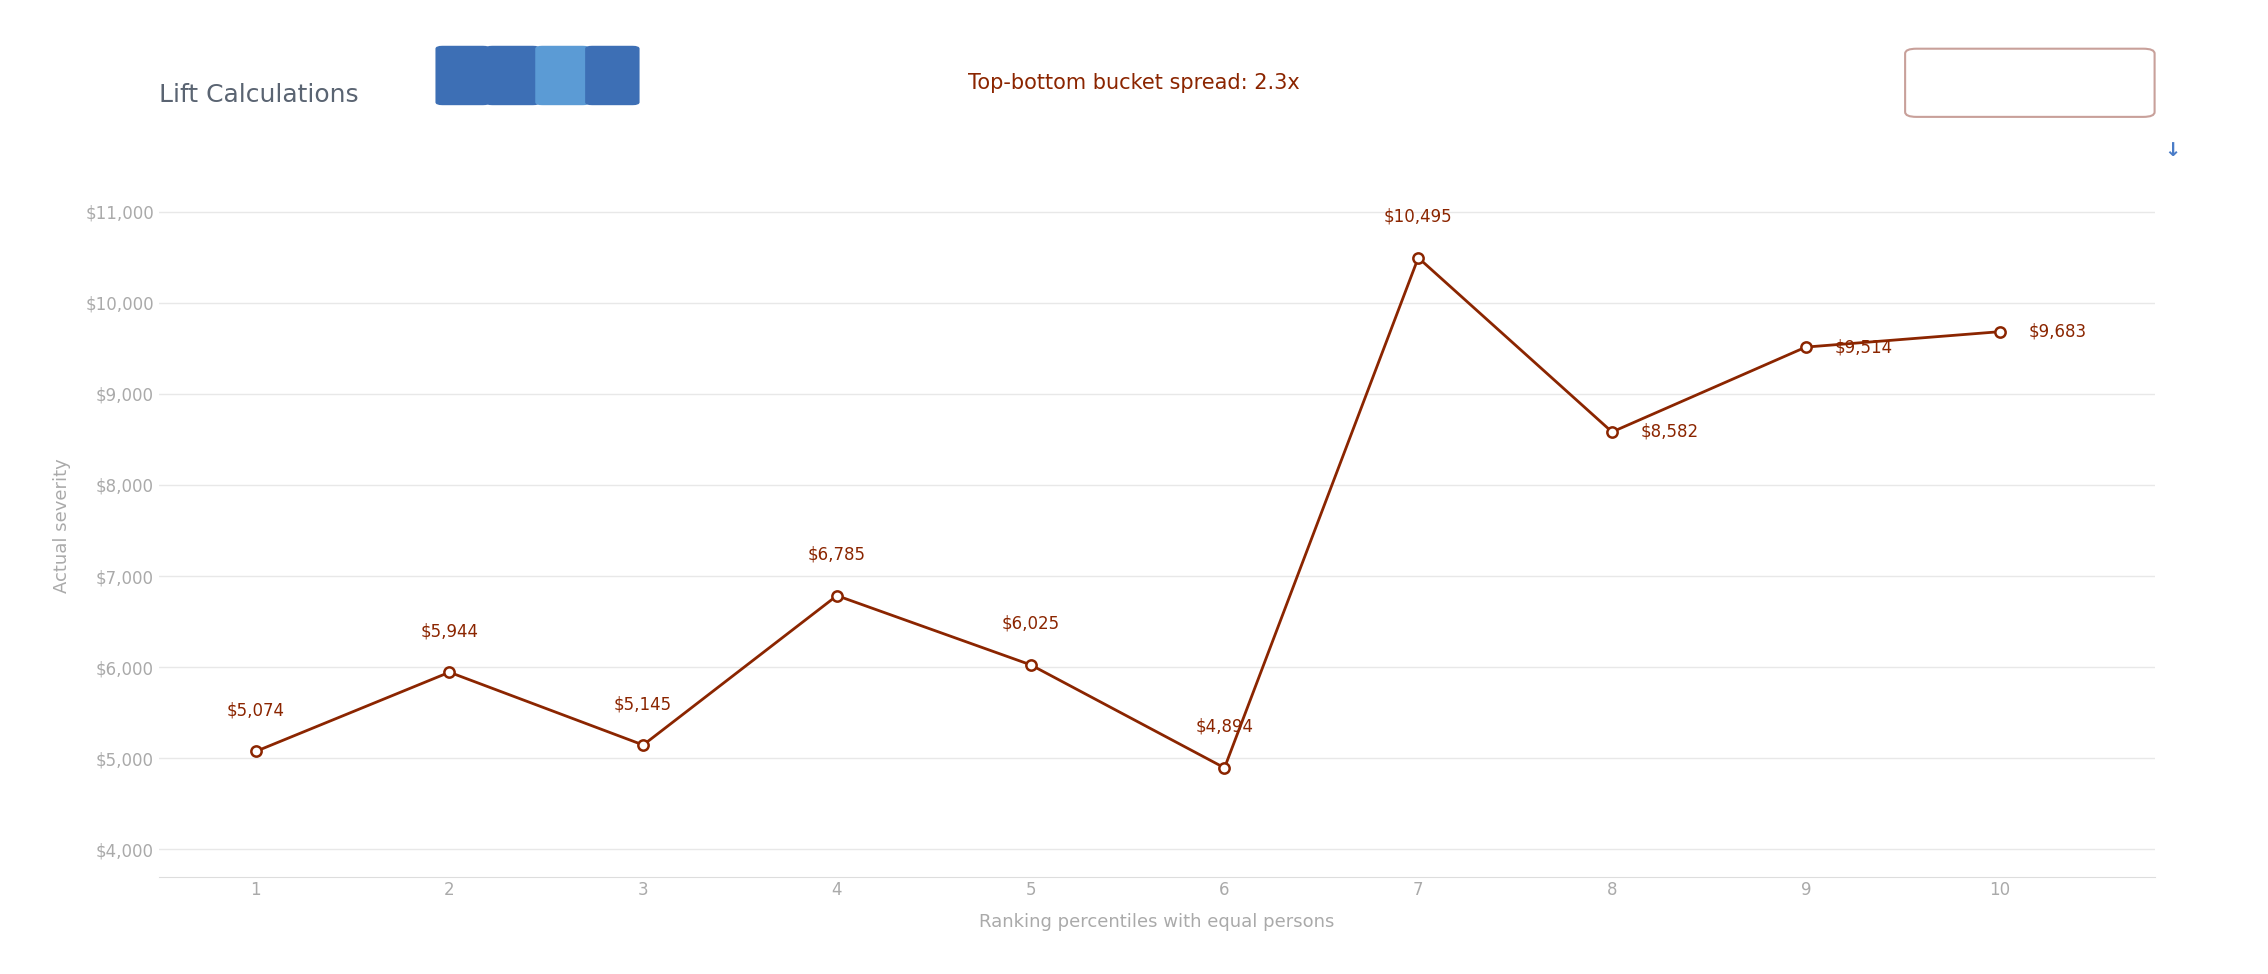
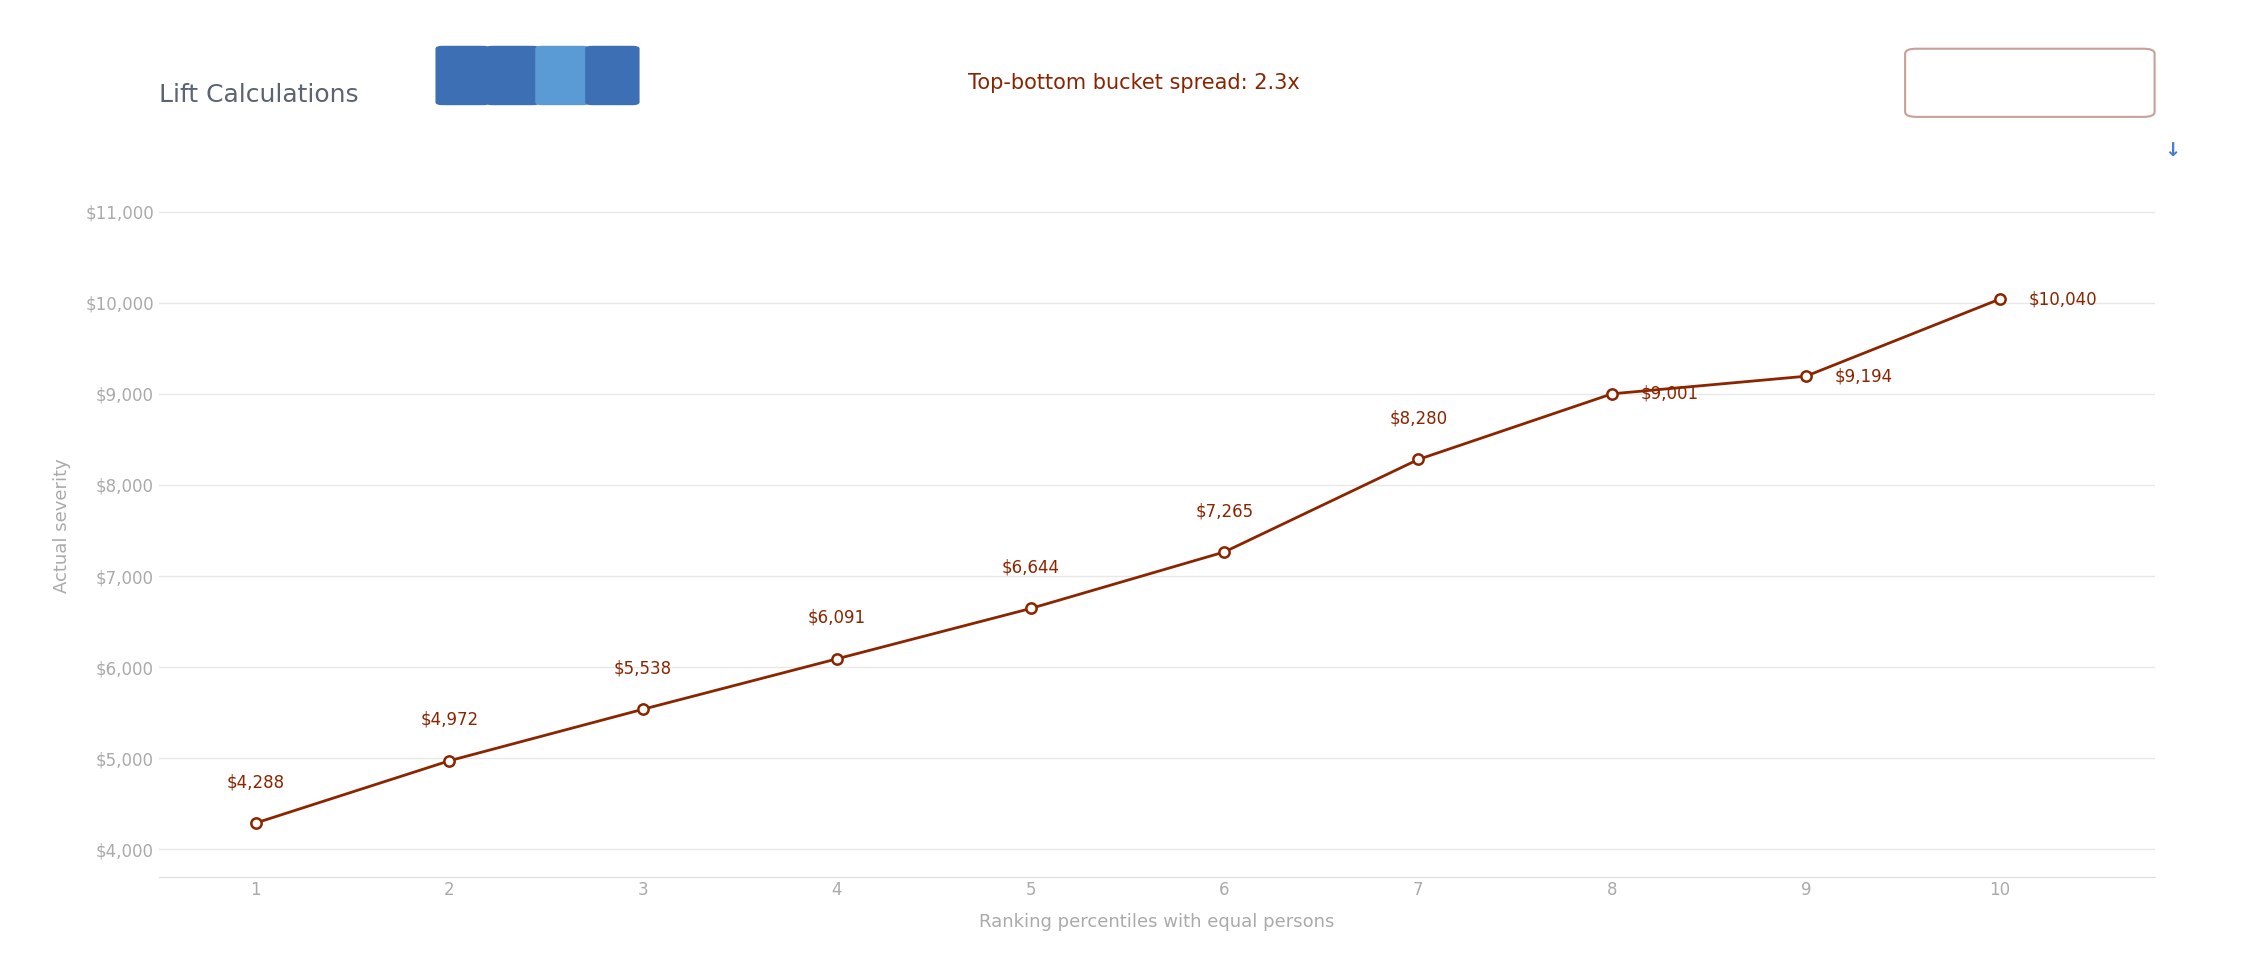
1: $5,074 -> $4,288
2: $5,944 -> $4,972
3: $5,145 -> $5,538
4: $6,785 -> $6,091
5: $6,025 -> $6,644
6: $4,894 -> $7,265
7: $10,495 -> $8,280
8: $8,582 -> $9,001
9: $9,514 -> $9,194
10: $9,683 -> $10,040
